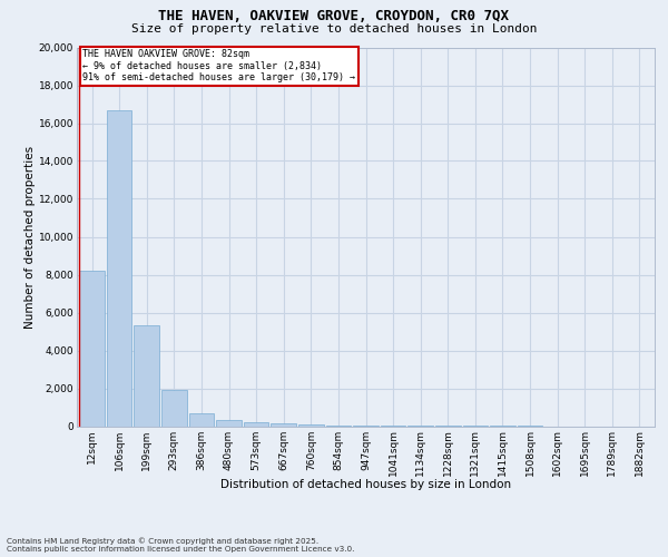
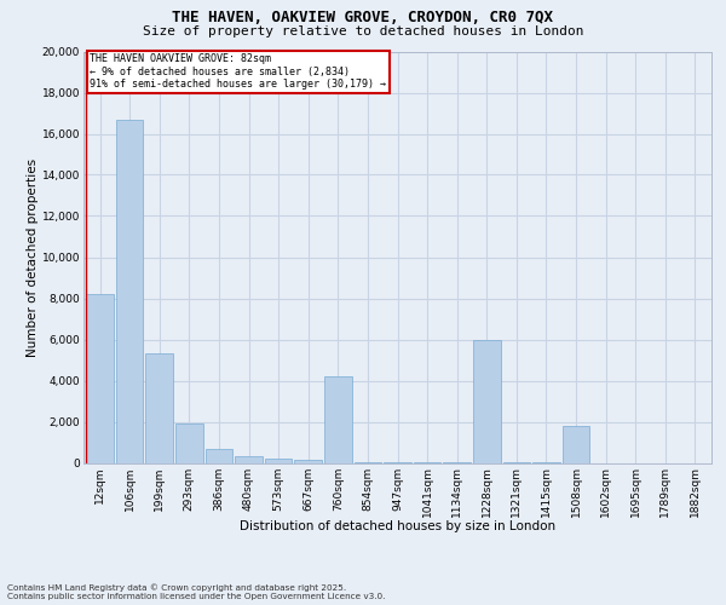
760sqm: 100 -> 4,200
1228sqm: 0 -> 6,000
1508sqm: 0 -> 1,800
